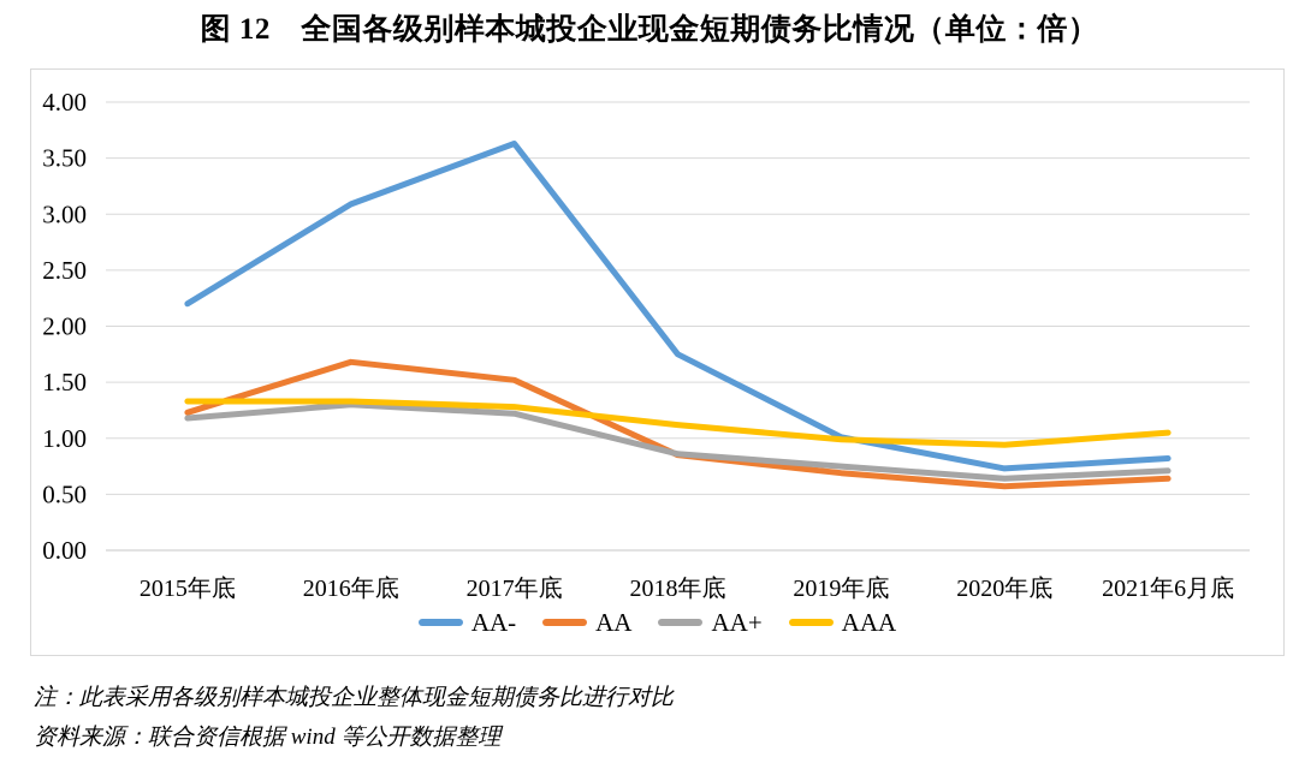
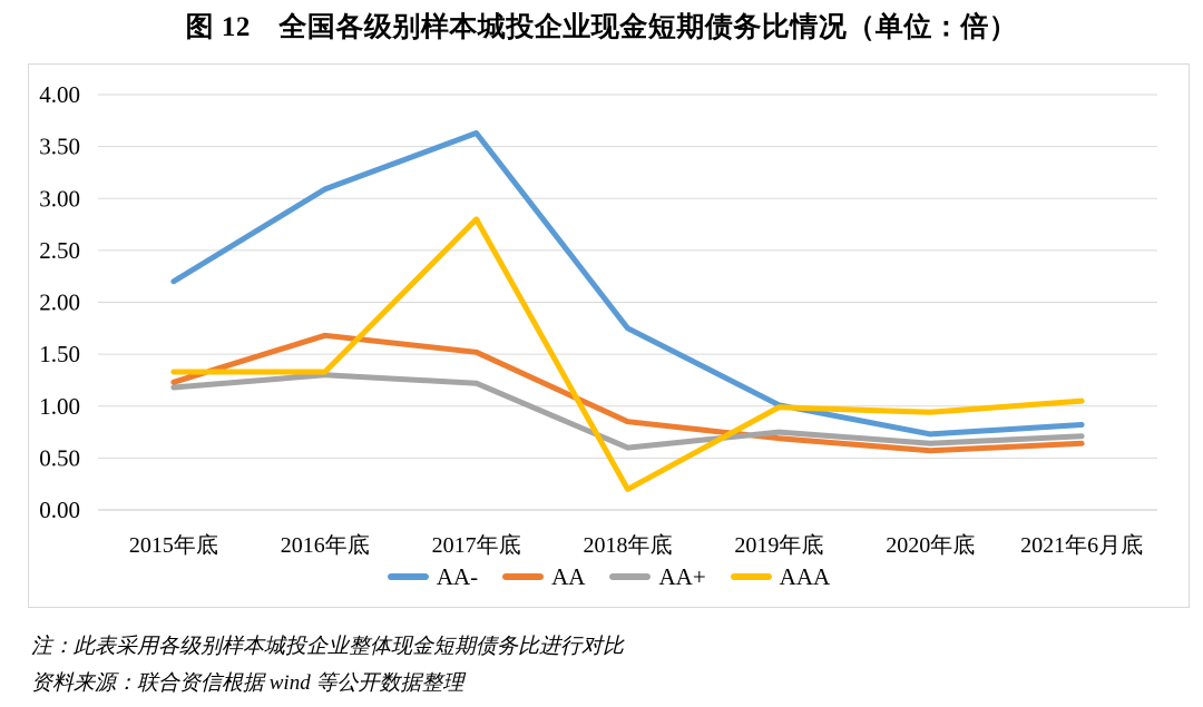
AAA/2017年底: 1.3 -> 2.8
AA+/2018年底: 0.9 -> 0.6
AAA/2018年底: 1.1 -> 0.2
